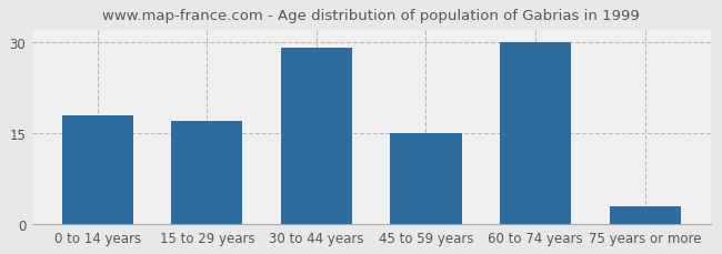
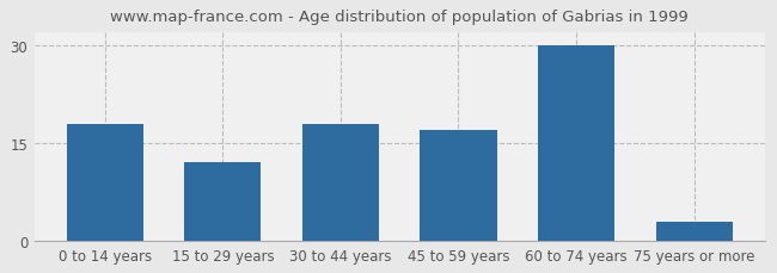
15 to 29 years: 17 -> 12
30 to 44 years: 29 -> 18
45 to 59 years: 15 -> 17
